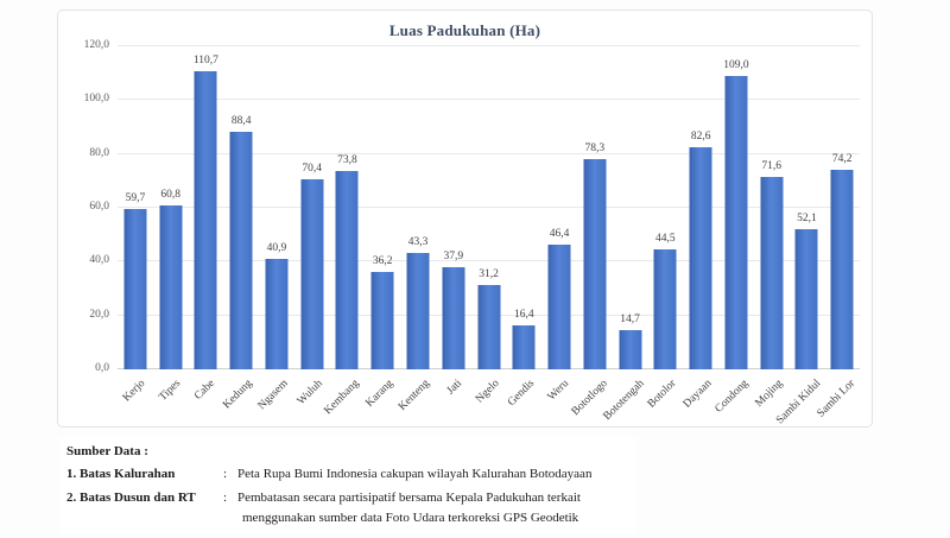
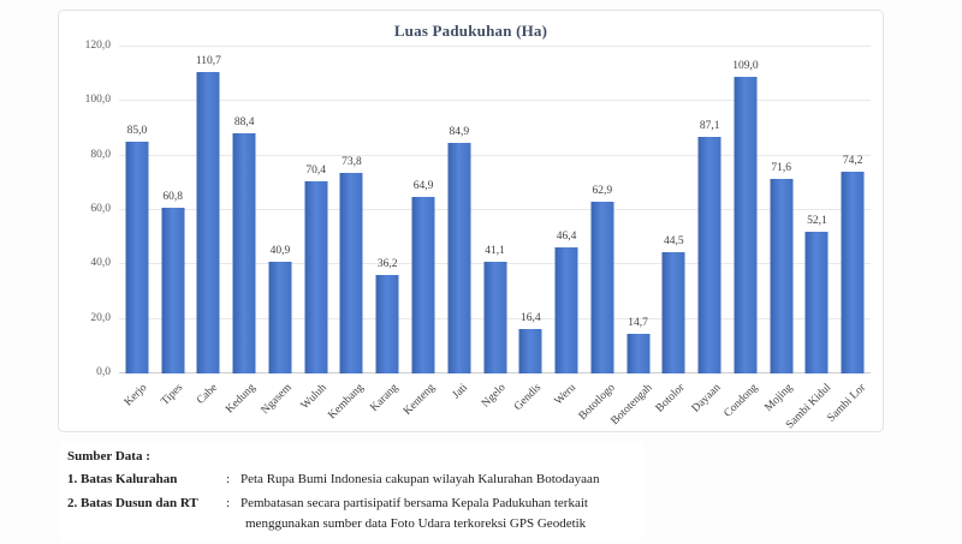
Kerjo: 59,7 -> 85,0
Kenteng: 43,3 -> 64,9
Jati: 37,9 -> 84,9
Ngelo: 31,2 -> 41,1
Bototlogo: 78,3 -> 62,9
Dayaan: 82,6 -> 87,1
